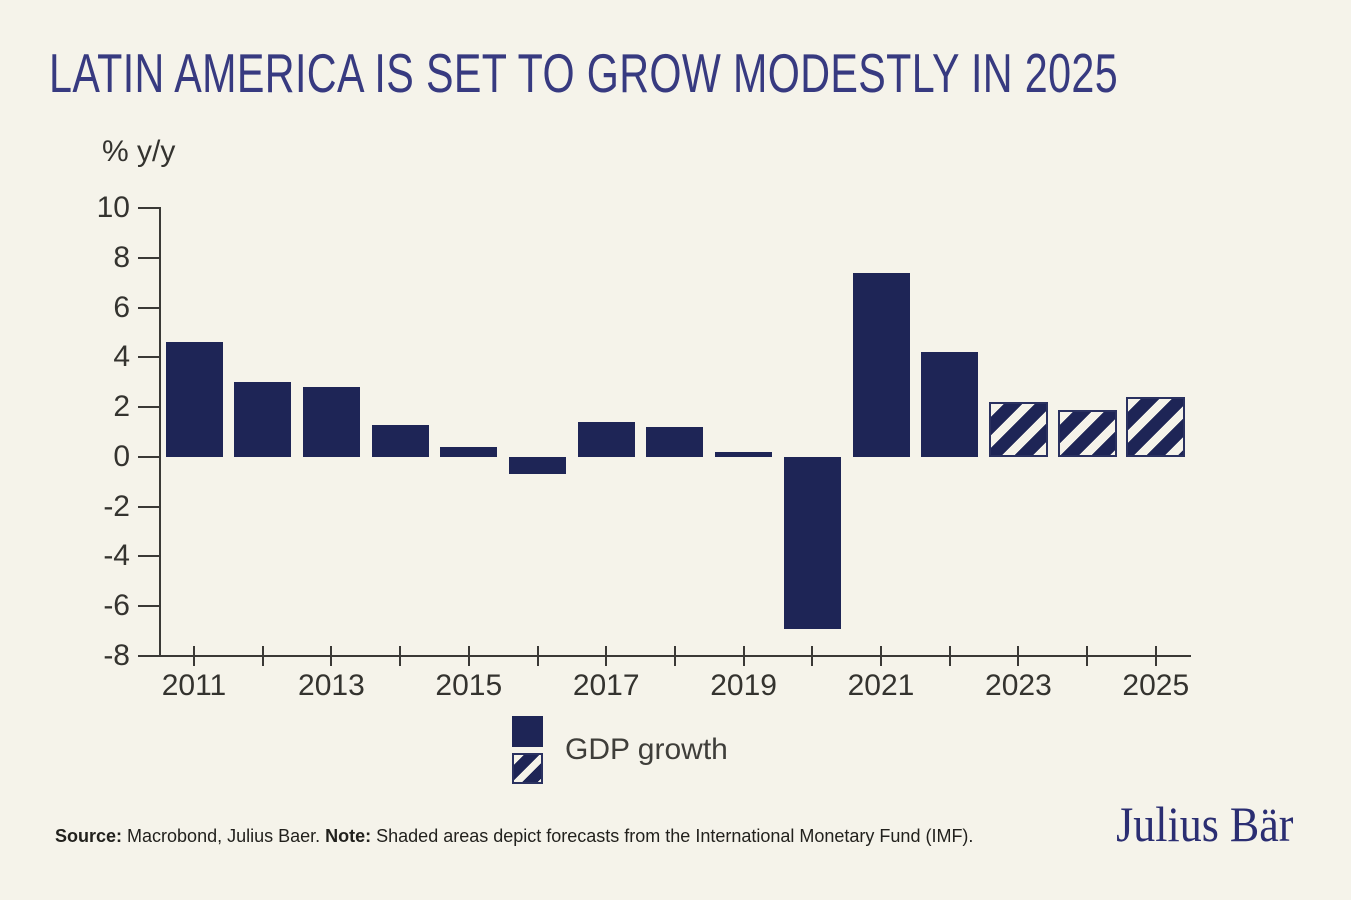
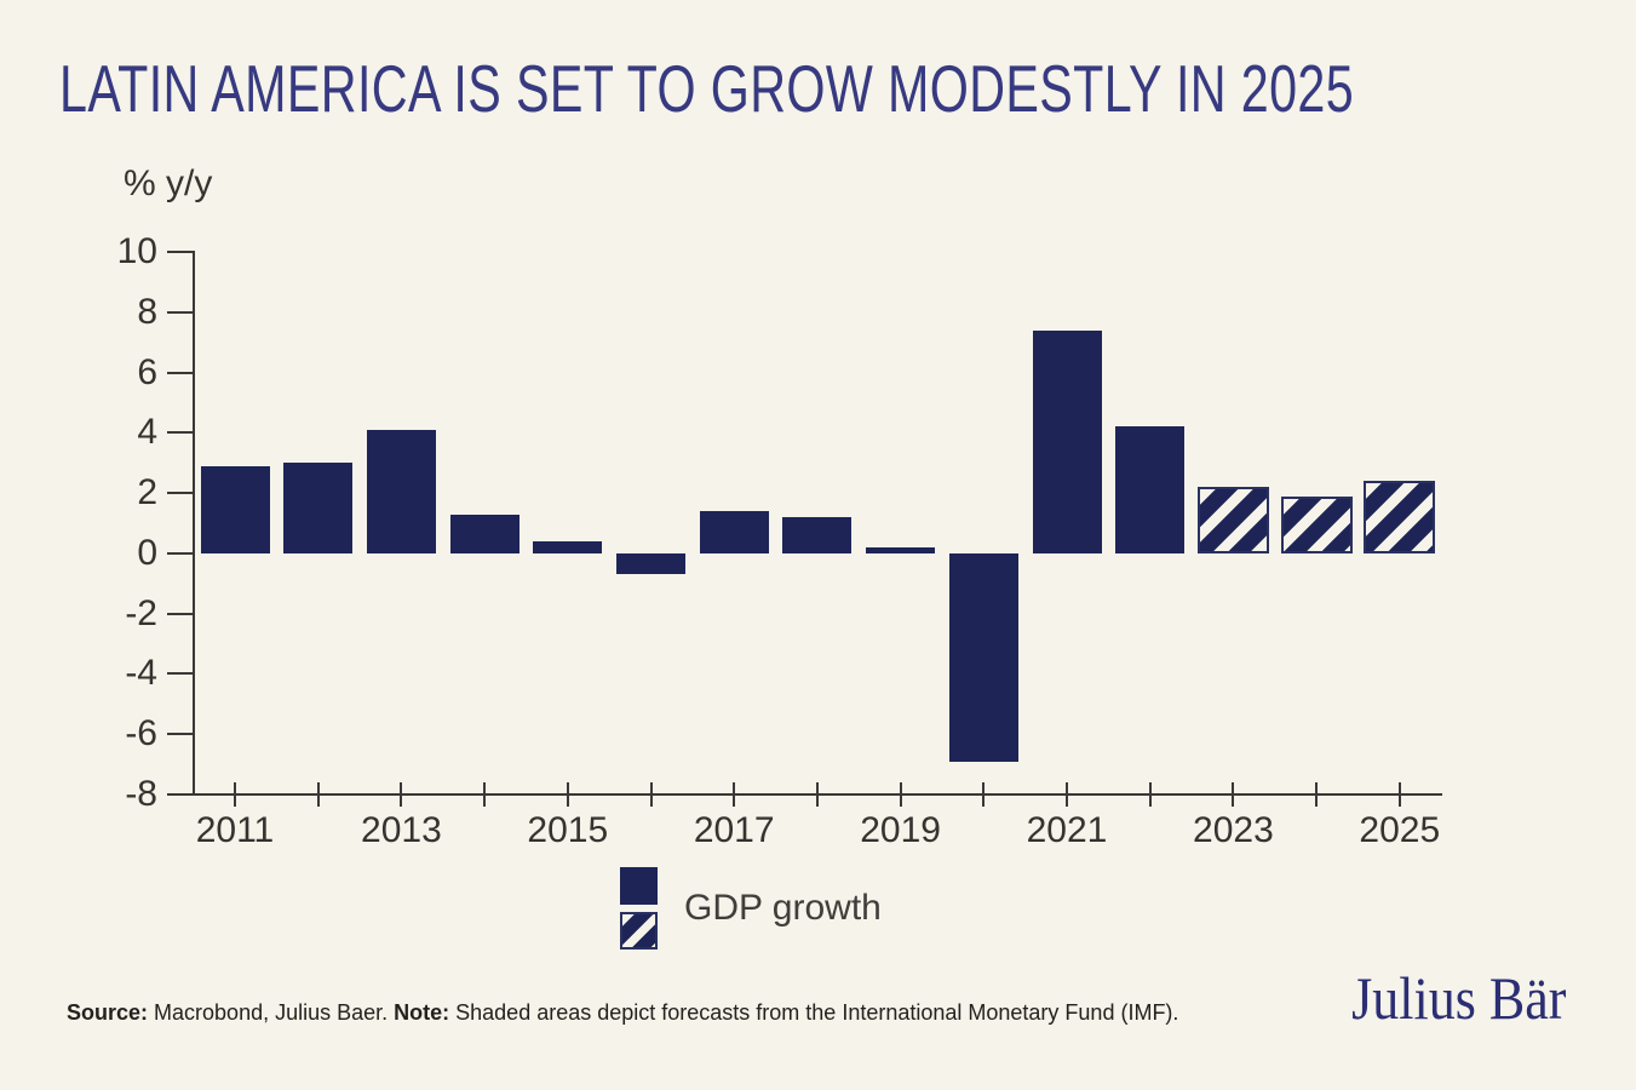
2011: 4.6 -> 2.9
2013: 2.8 -> 4.1
